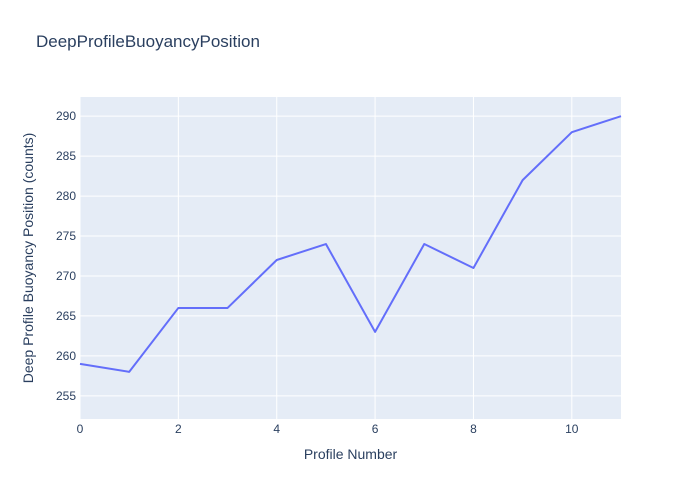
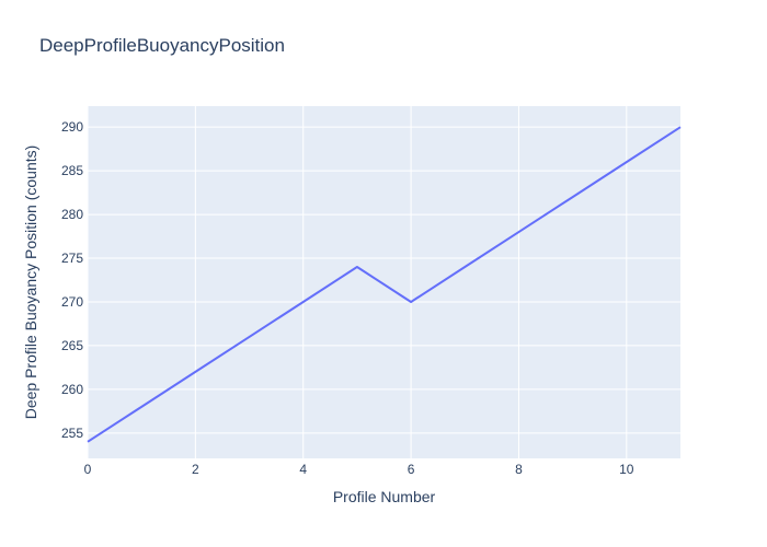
0: 259 -> 254
2: 266 -> 262
4: 272 -> 270
6: 263 -> 270
8: 271 -> 278
10: 288 -> 286
